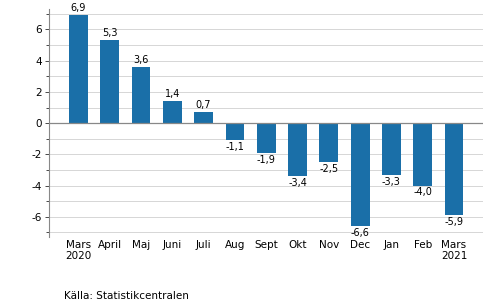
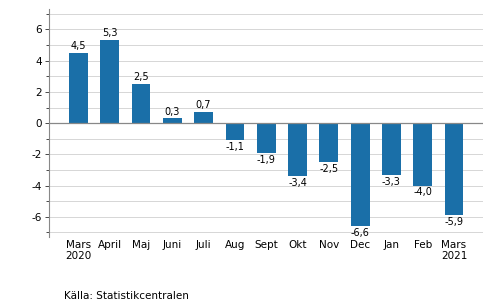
Mars 2020: 6,9 -> 4,5
Maj: 3,6 -> 2,5
Juni: 1,4 -> 0,3
